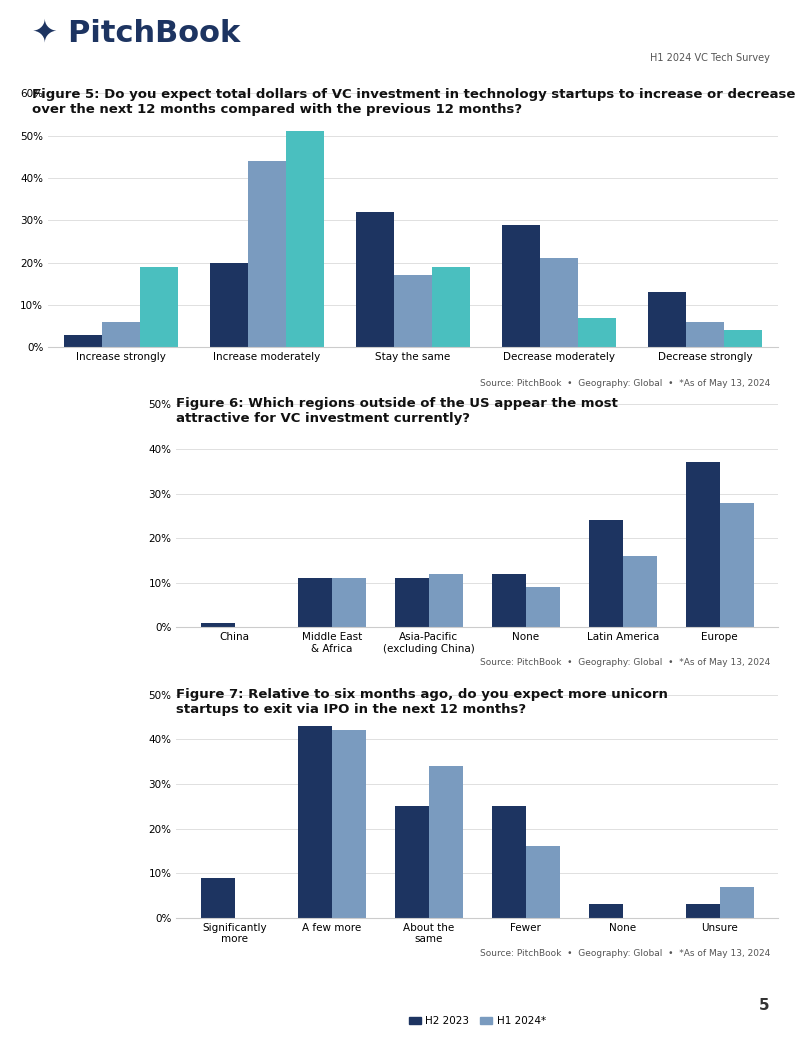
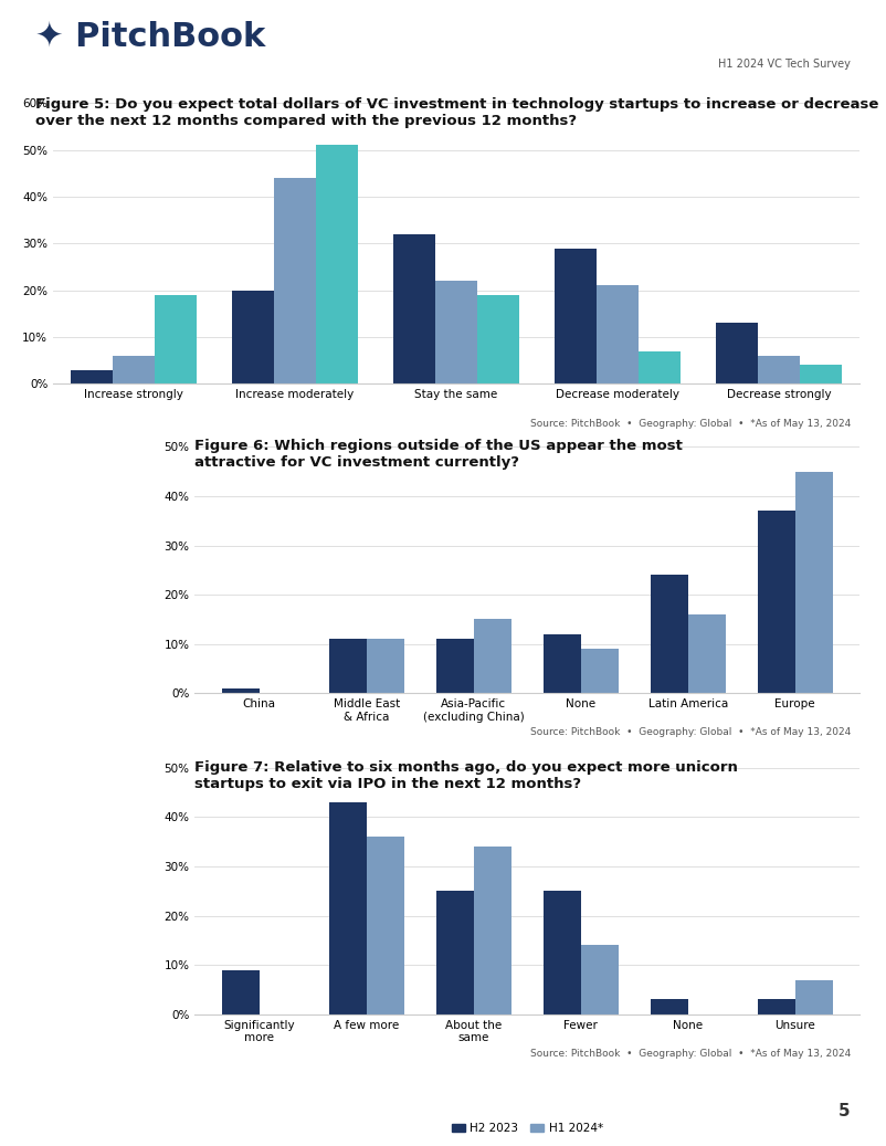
H2 2023/Stay the same: 17% -> 22%
H1 2024*/Asia-Pacific (excluding China): 12% -> 15%
H1 2024*/Europe: 28% -> 45%
H1 2024*/A few more: 42% -> 36%
H1 2024*/Fewer: 16% -> 14%
